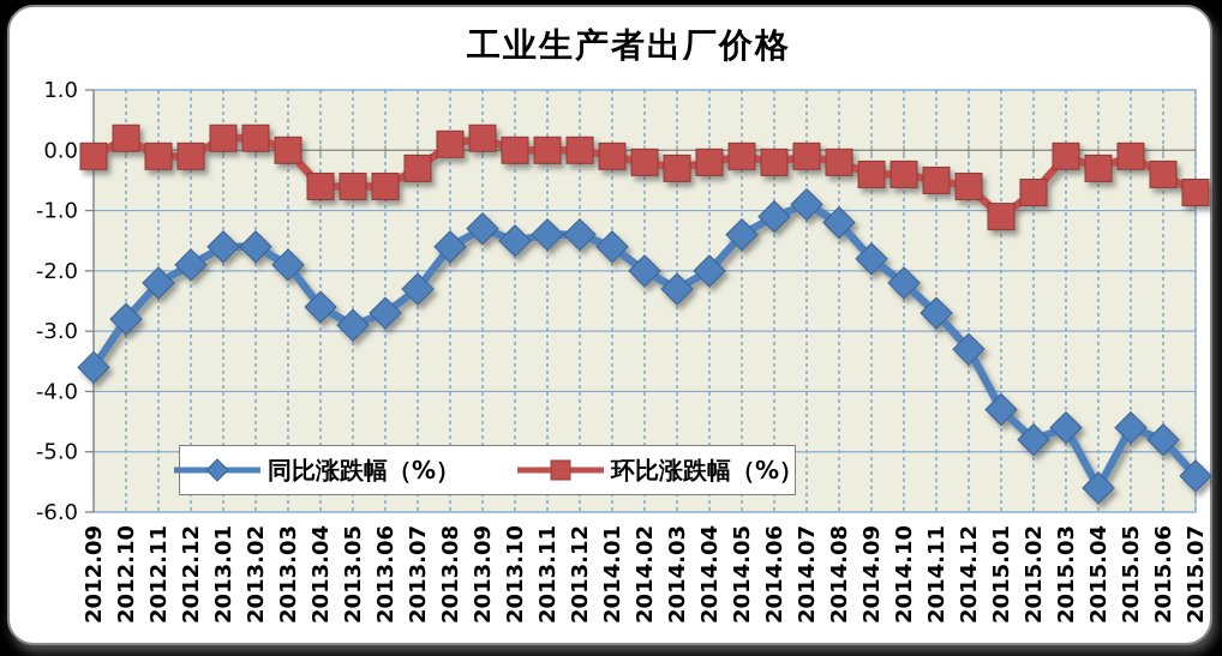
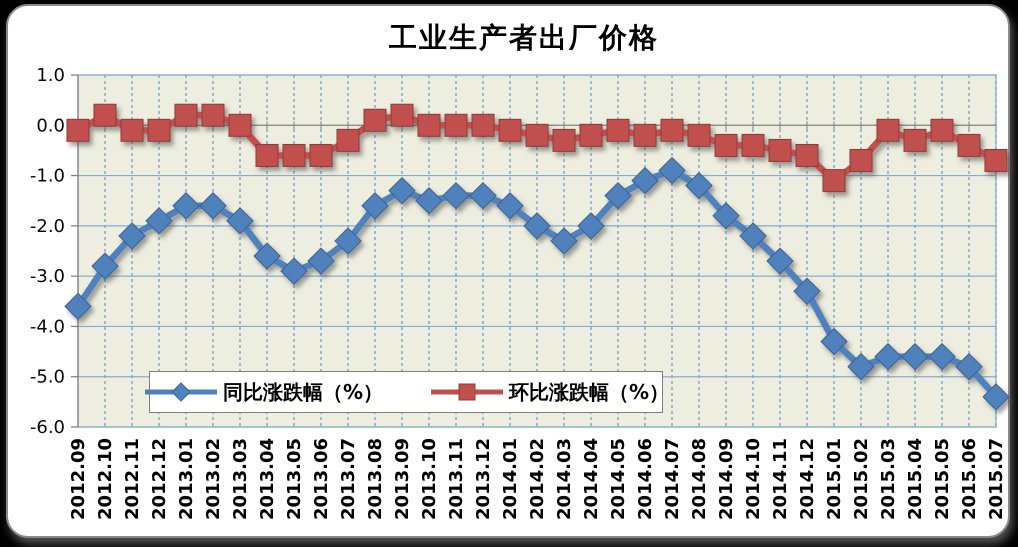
同比涨跌幅（%）/2015.04: -5.6 -> -4.6
